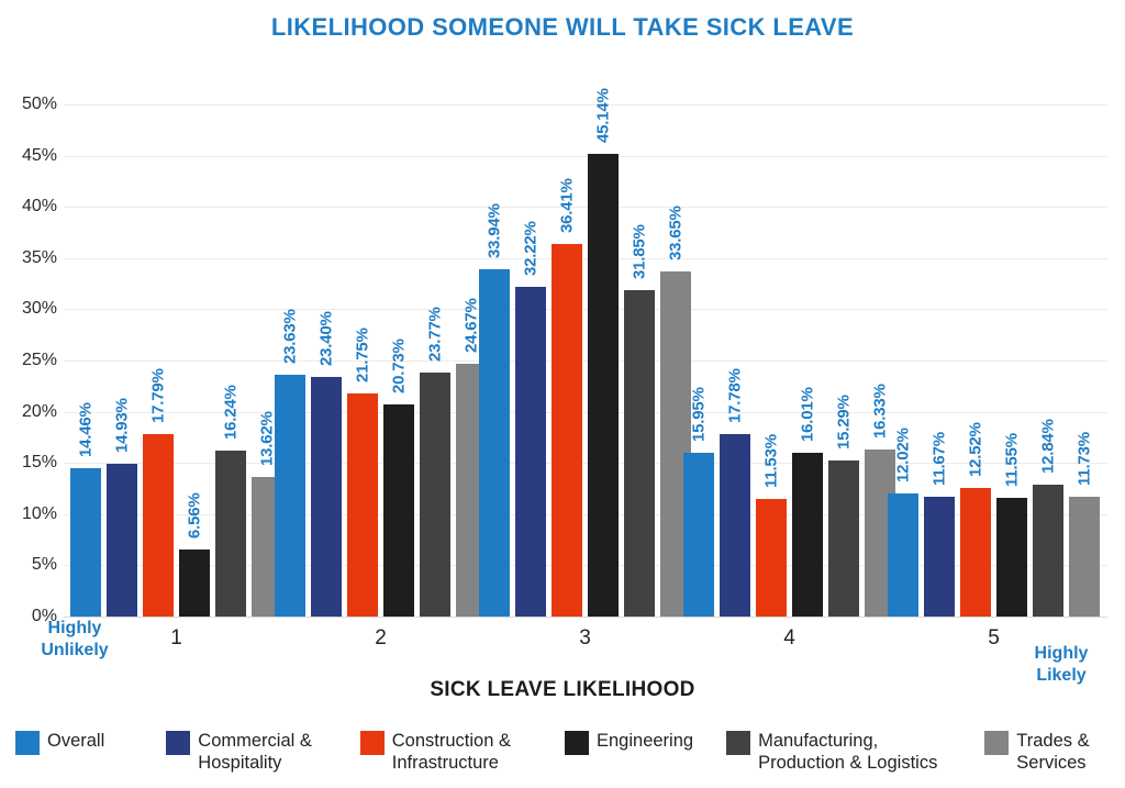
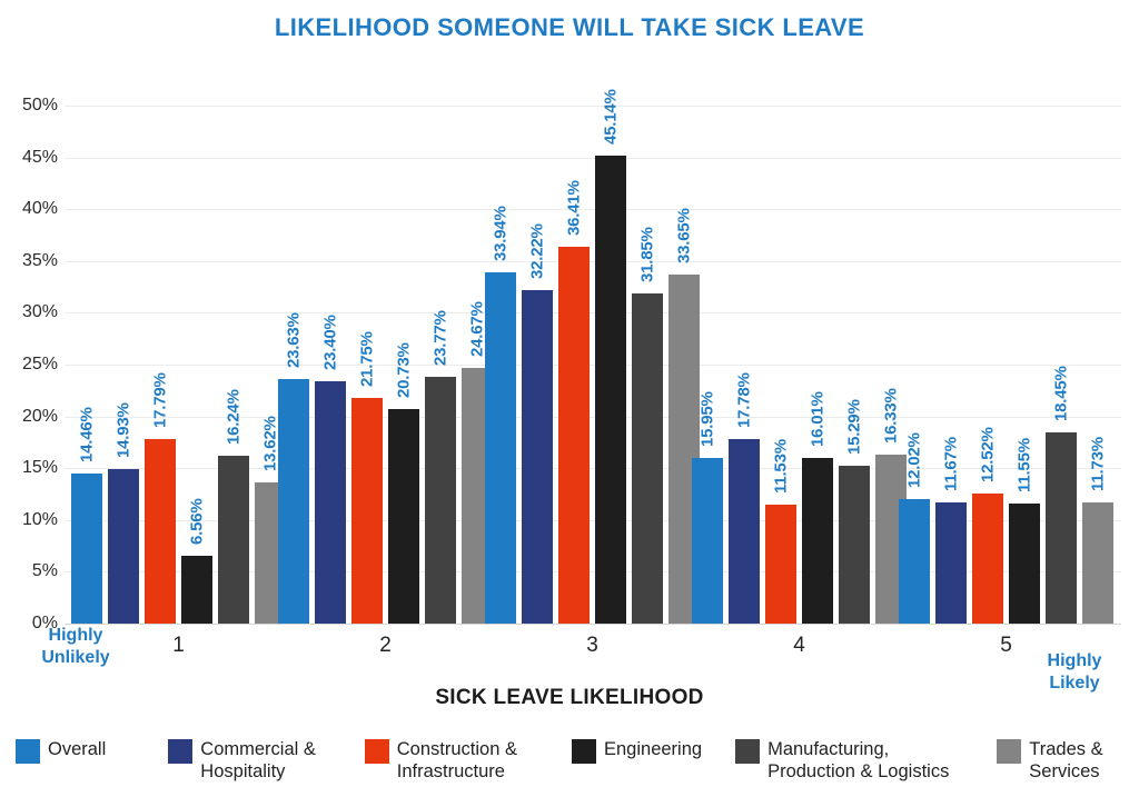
Manufacturing, Production & Logistics/5: 12.84% -> 18.45%
